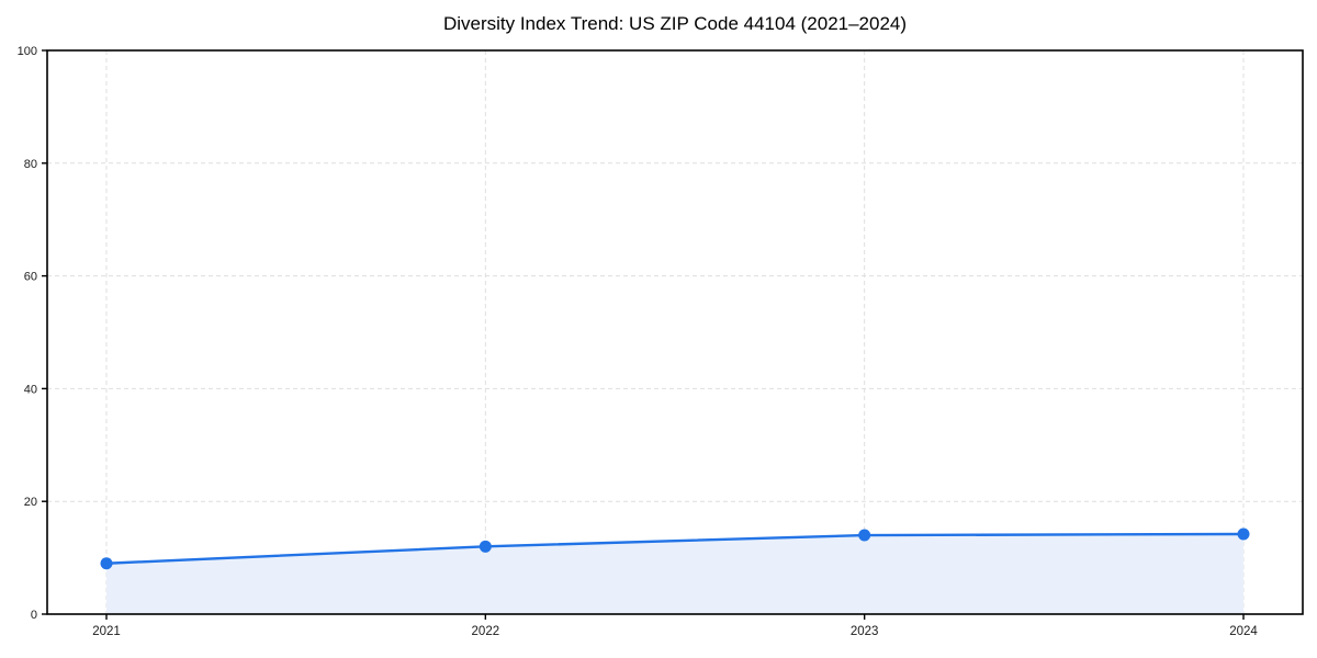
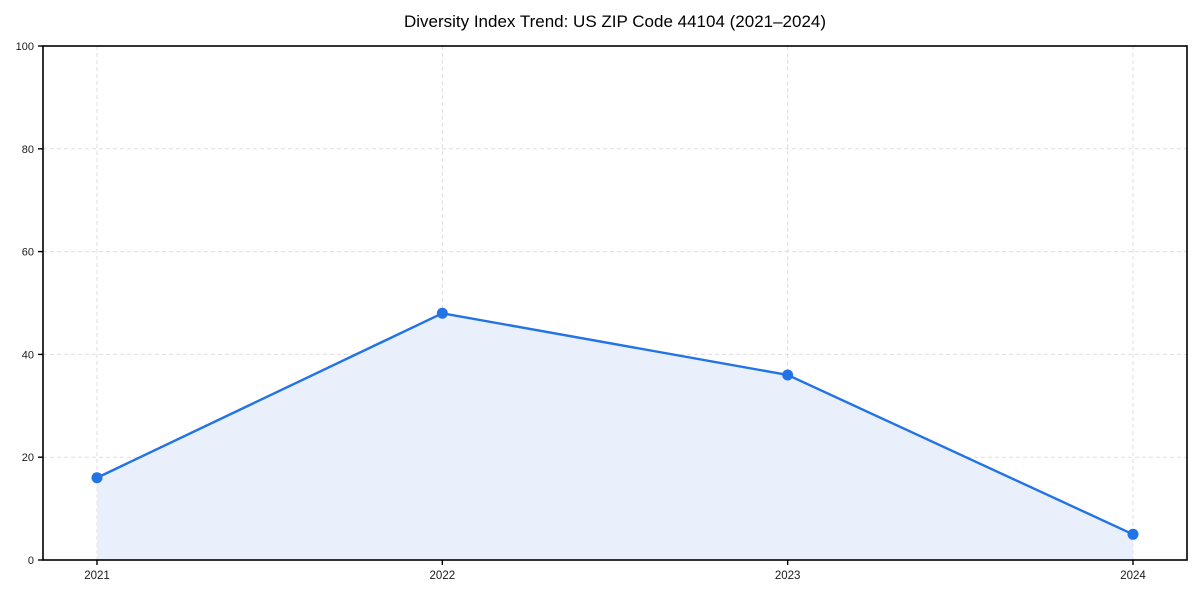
2021: 9 -> 16
2022: 12 -> 48
2023: 14 -> 36
2024: 14 -> 5
